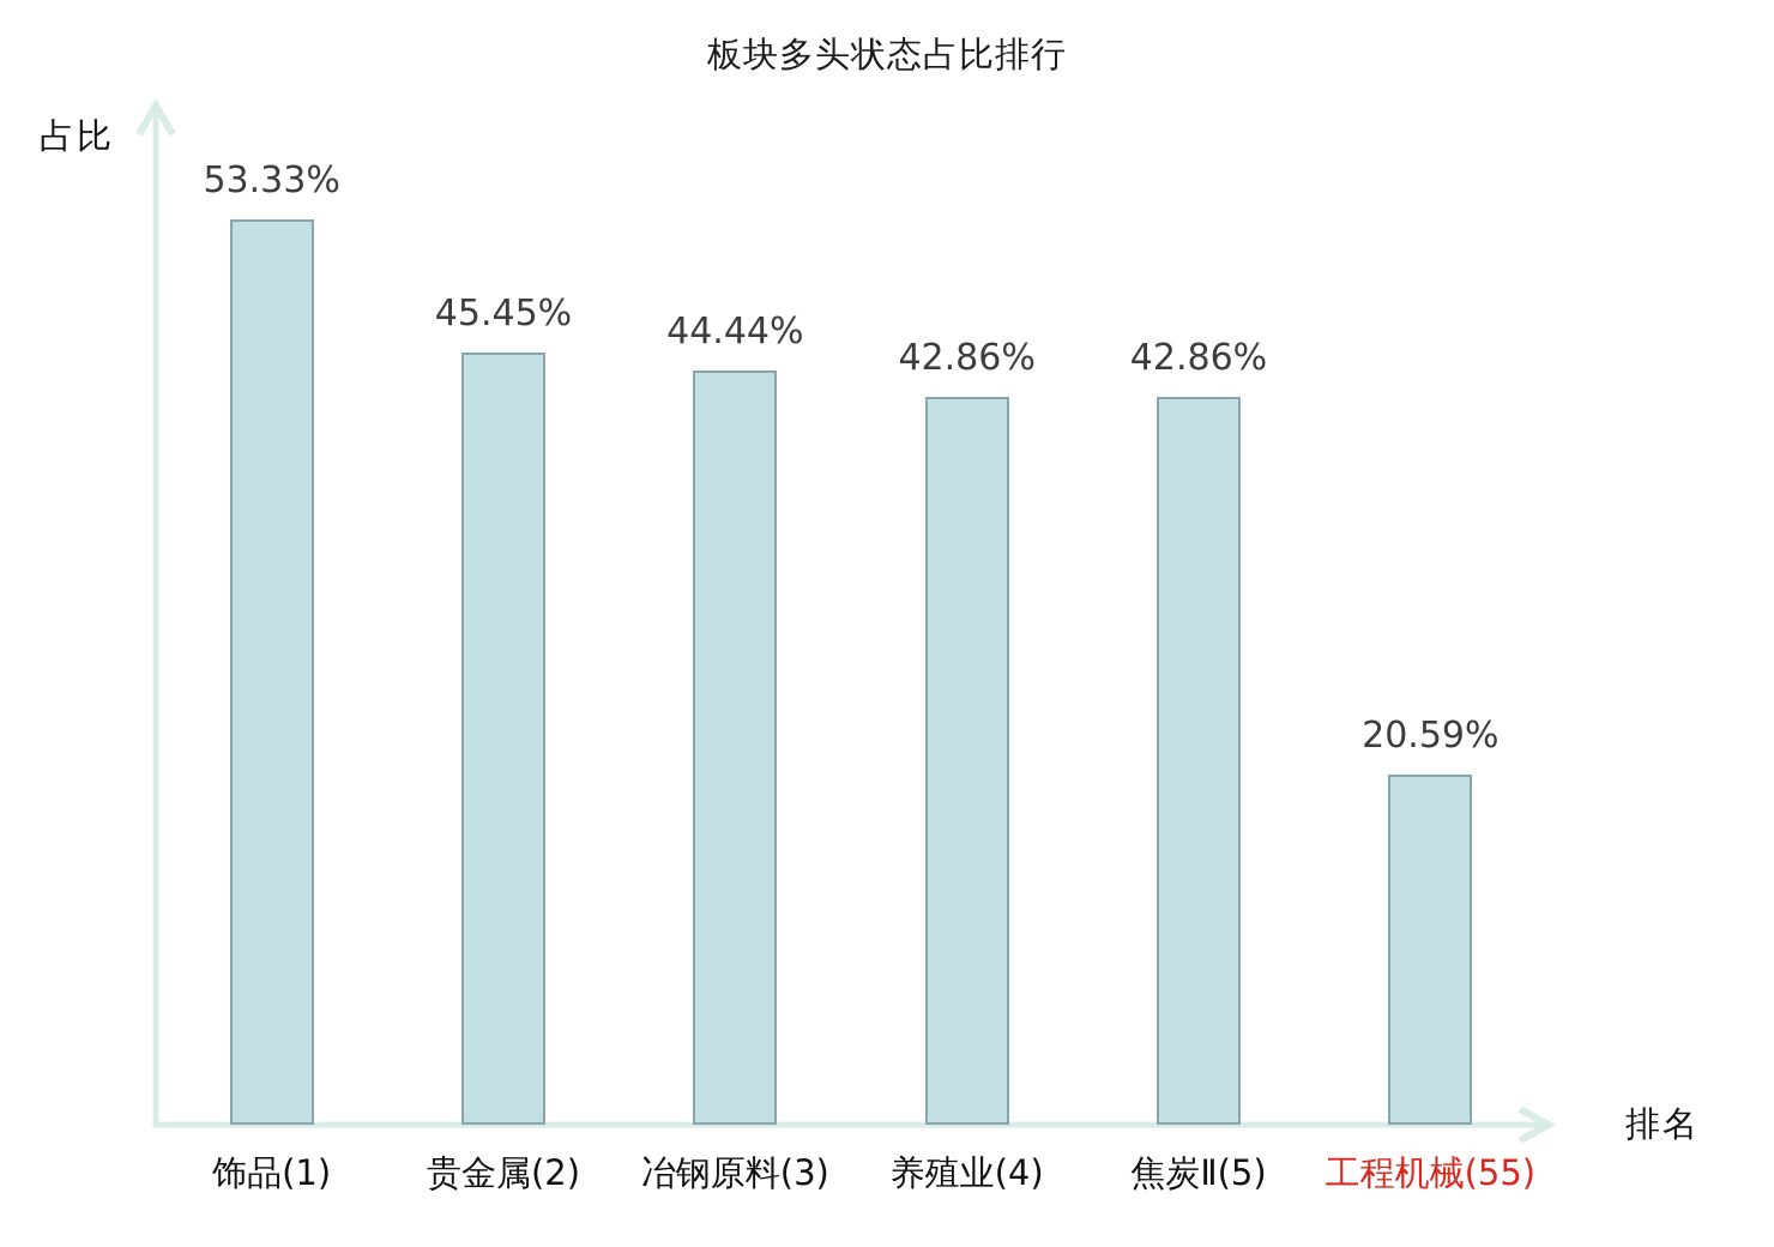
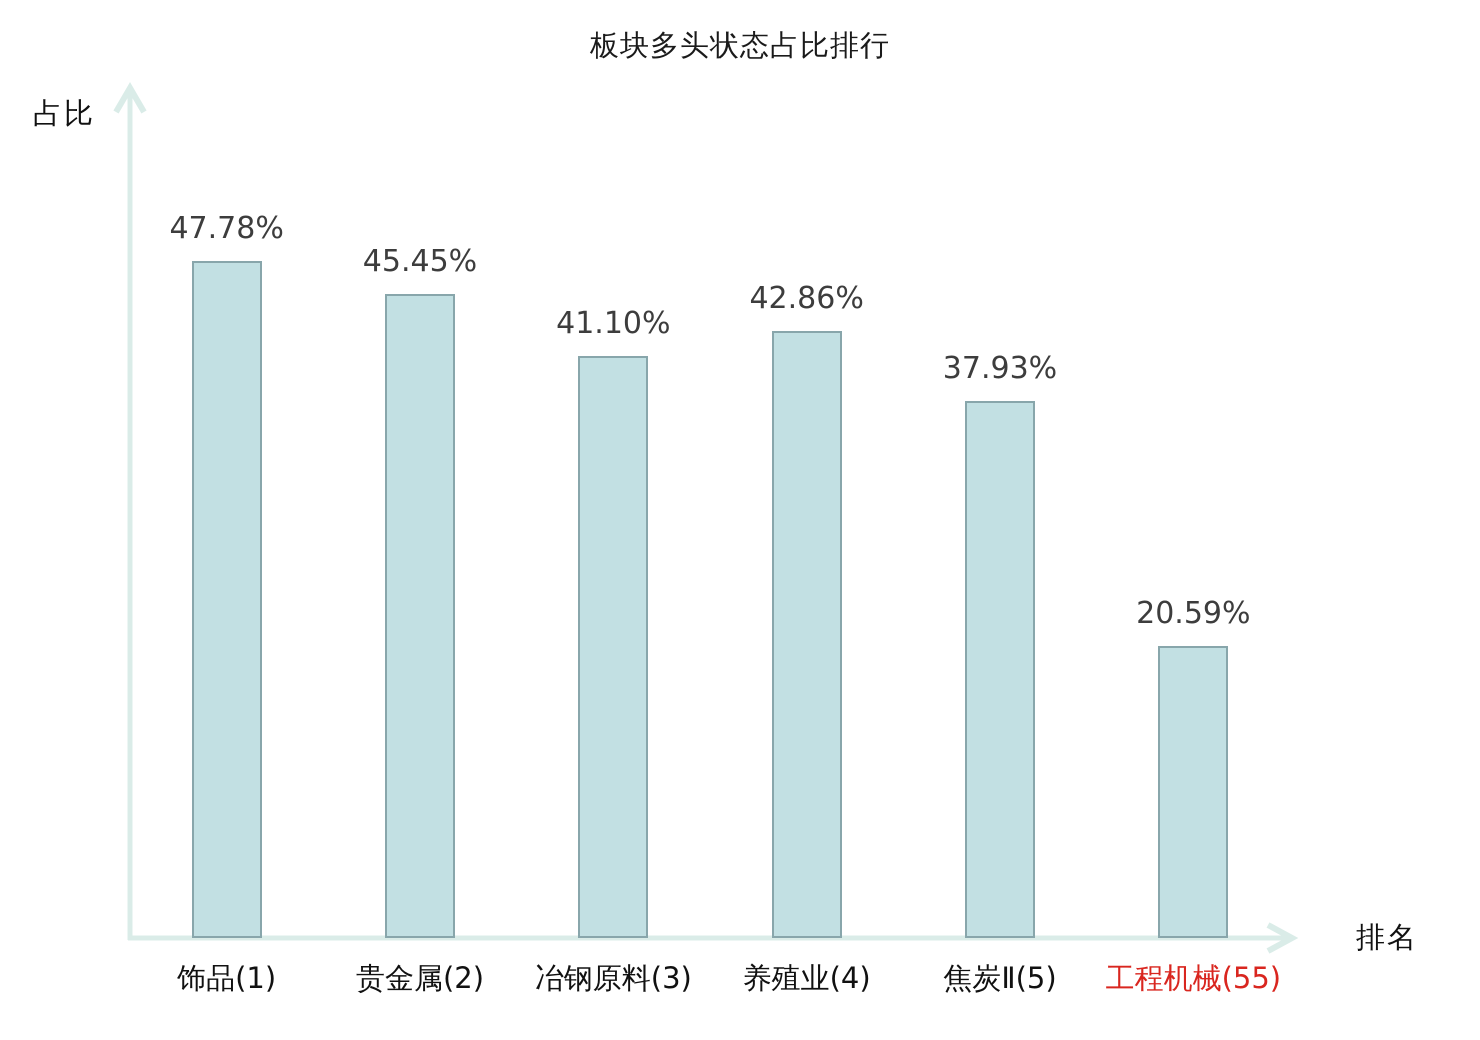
饰品(1): 53.33% -> 47.78%
冶钢原料(3): 44.44% -> 41.10%
焦炭Ⅱ(5): 42.86% -> 37.93%
